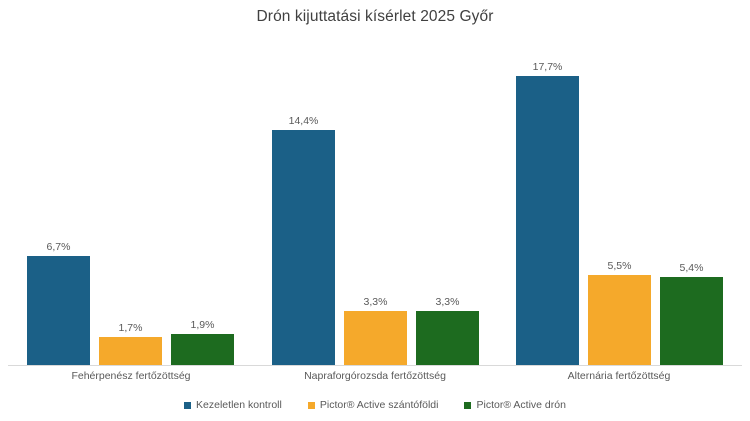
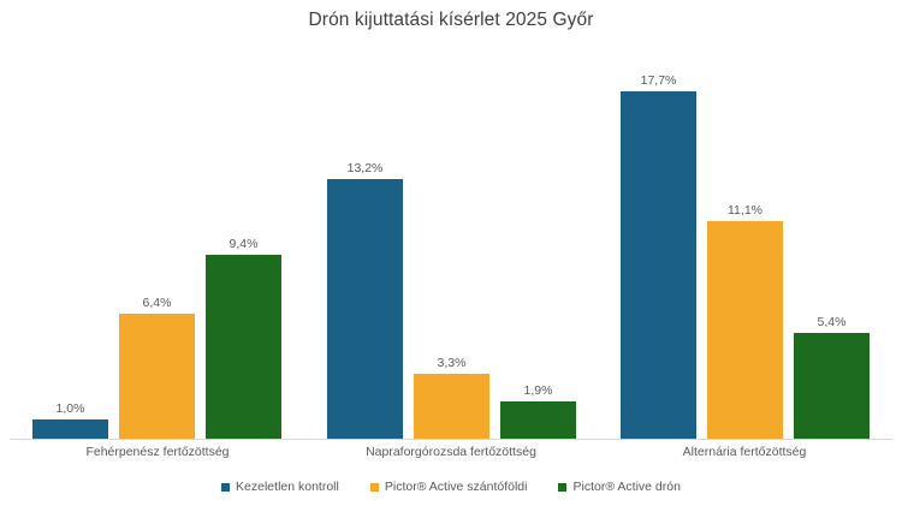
Kezeletlen kontroll/Fehérpenész fertőzöttség: 6,7% -> 1,0%
Pictor® Active szántóföldi/Fehérpenész fertőzöttség: 1,7% -> 6,4%
Pictor® Active drón/Fehérpenész fertőzöttség: 1,9% -> 9,4%
Kezeletlen kontroll/Napraforgórozsda fertőzöttség: 14,4% -> 13,2%
Pictor® Active drón/Napraforgórozsda fertőzöttség: 3,3% -> 1,9%
Pictor® Active szántóföldi/Alternária fertőzöttség: 5,5% -> 11,1%
